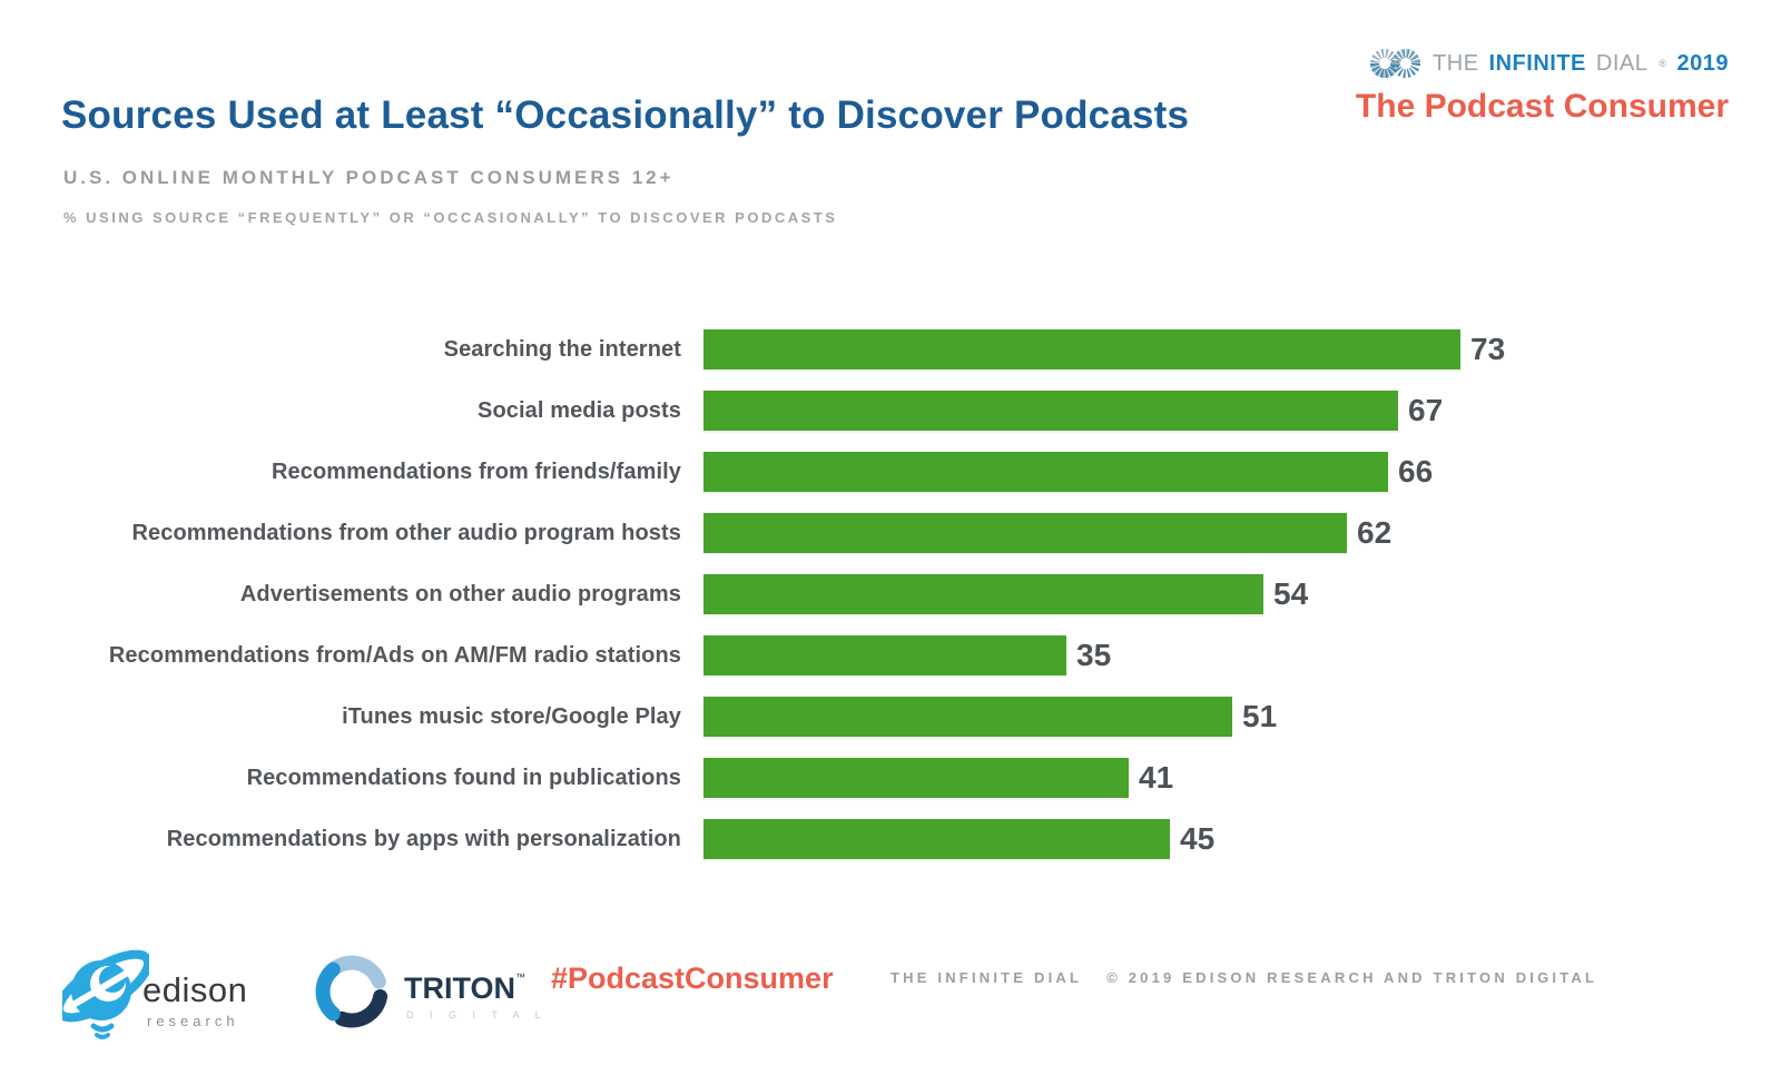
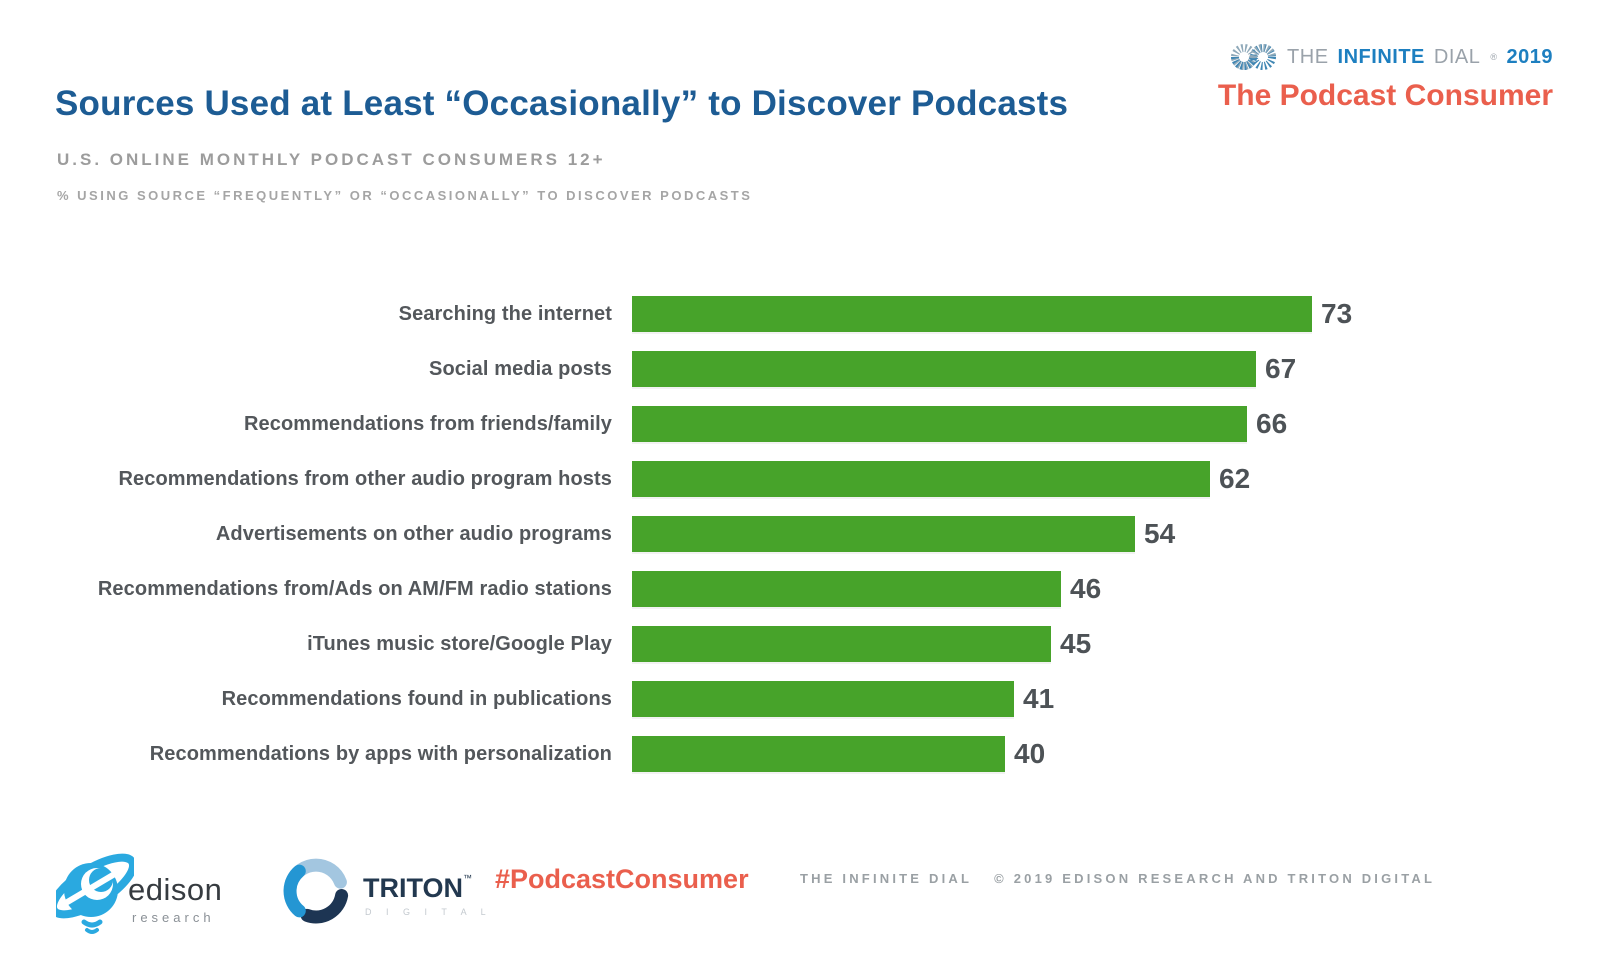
Recommendations from/Ads on AM/FM radio stations: 35 -> 46
iTunes music store/Google Play: 51 -> 45
Recommendations by apps with personalization: 45 -> 40
